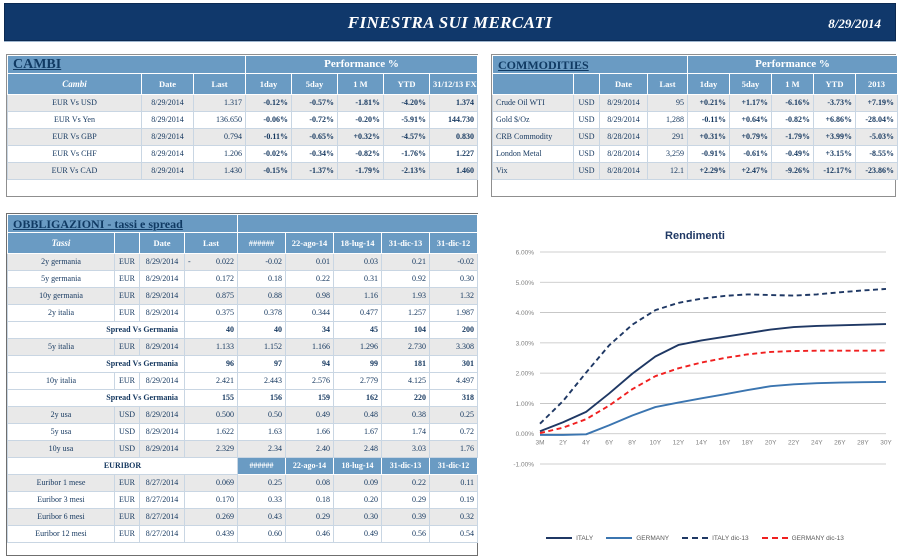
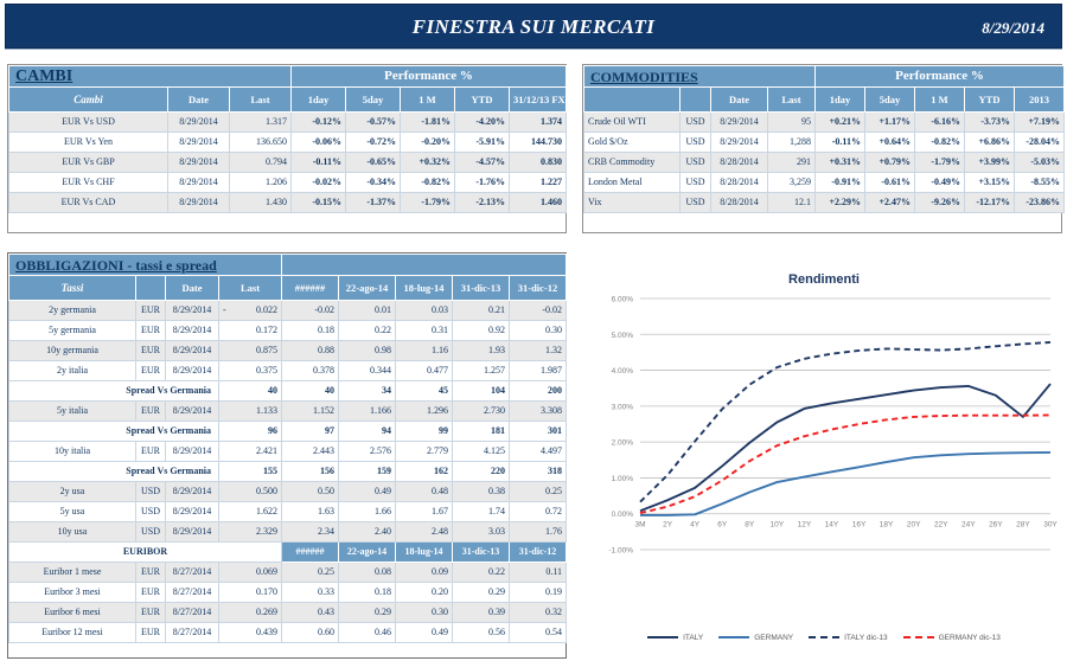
ITALY/26Y: 3.6% -> 3.3%
ITALY/28Y: 3.6% -> 2.7%
